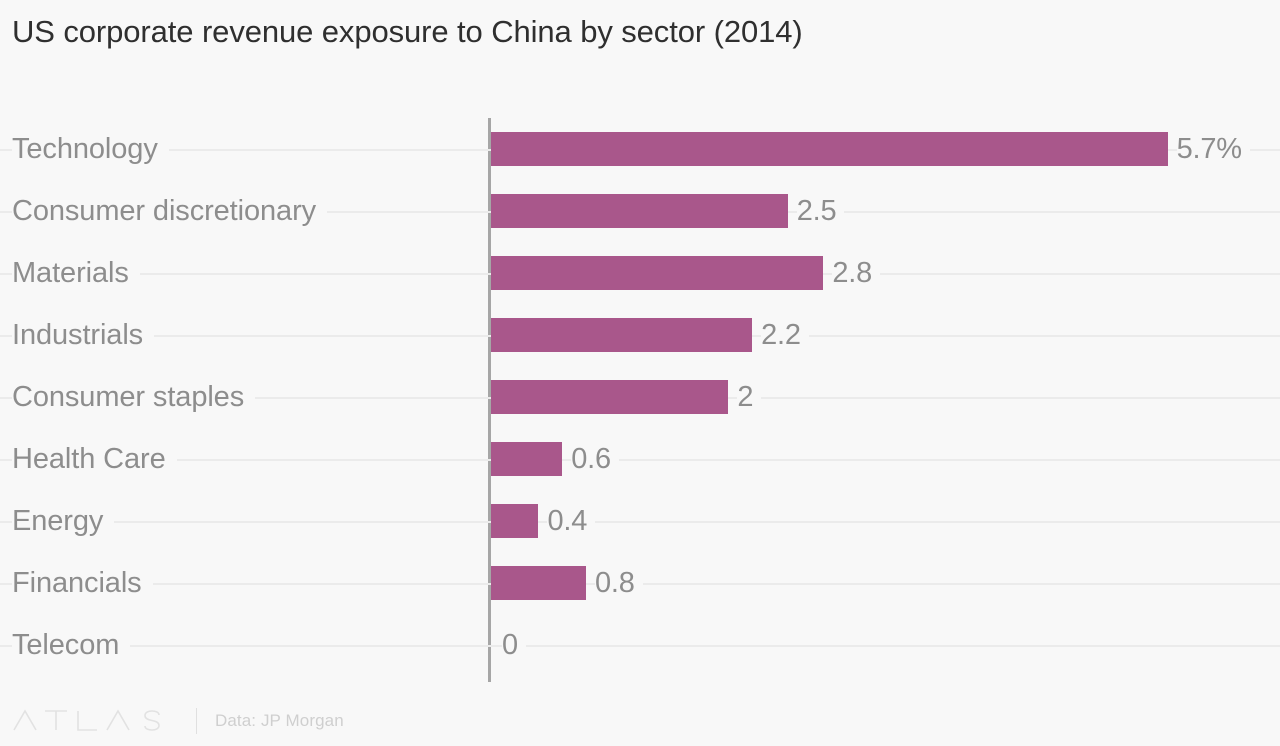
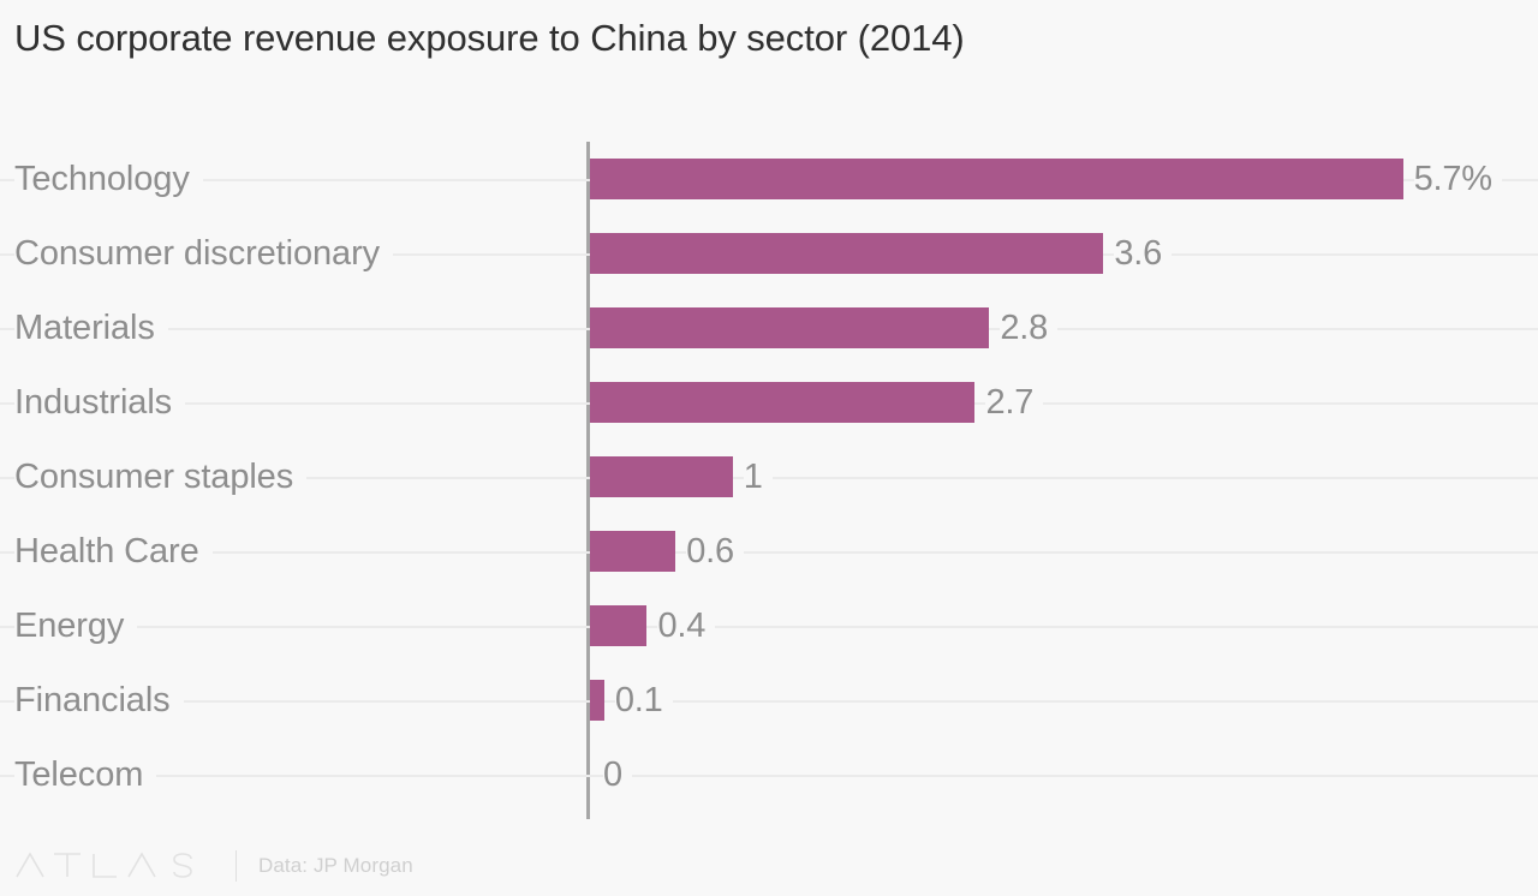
Consumer discretionary: 2.5 -> 3.6
Industrials: 2.2 -> 2.7
Consumer staples: 2 -> 1
Financials: 0.8 -> 0.1
